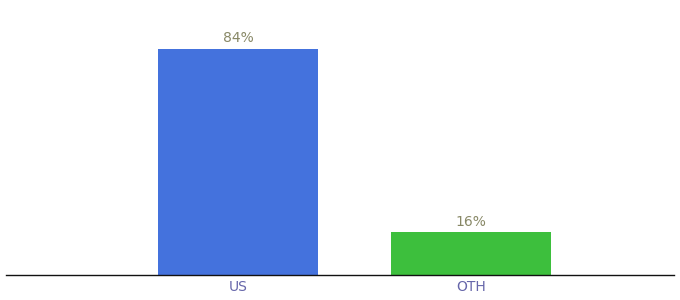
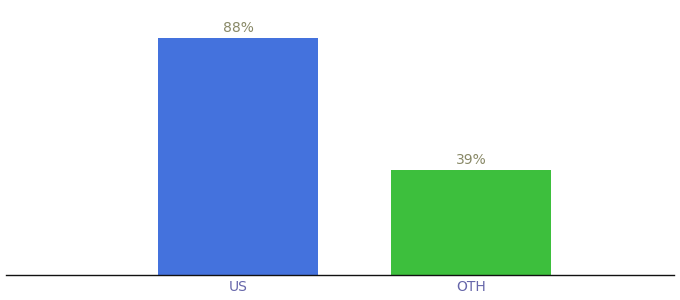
US: 84% -> 88%
OTH: 16% -> 39%
